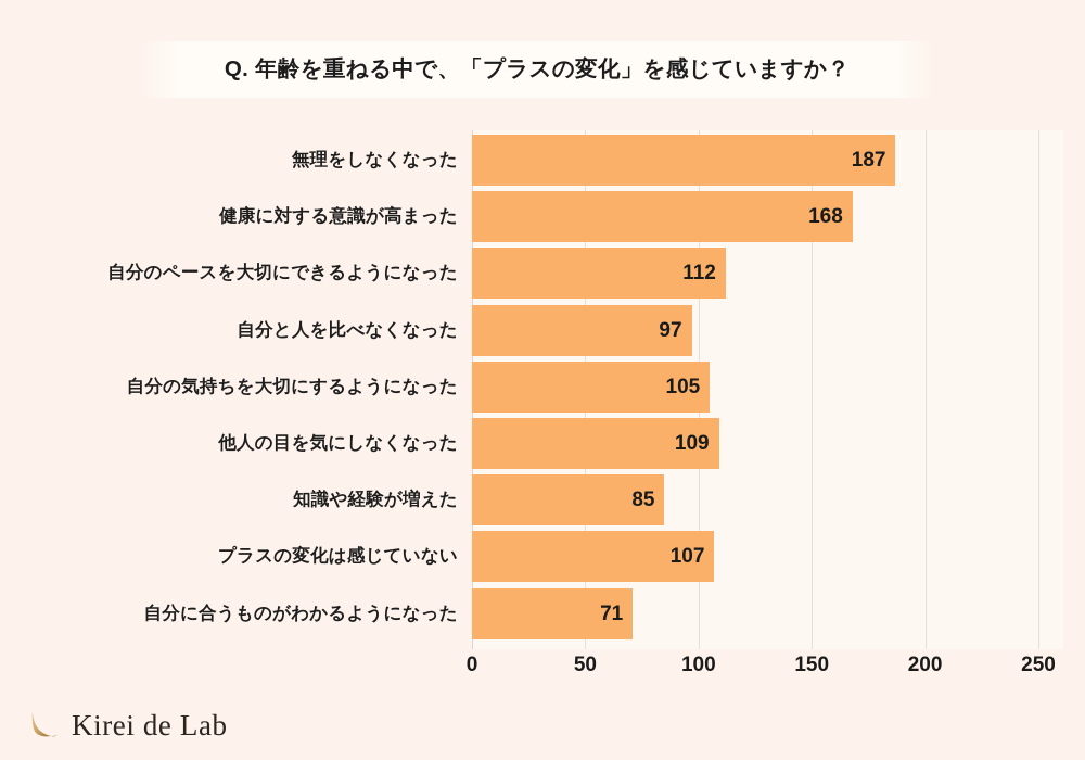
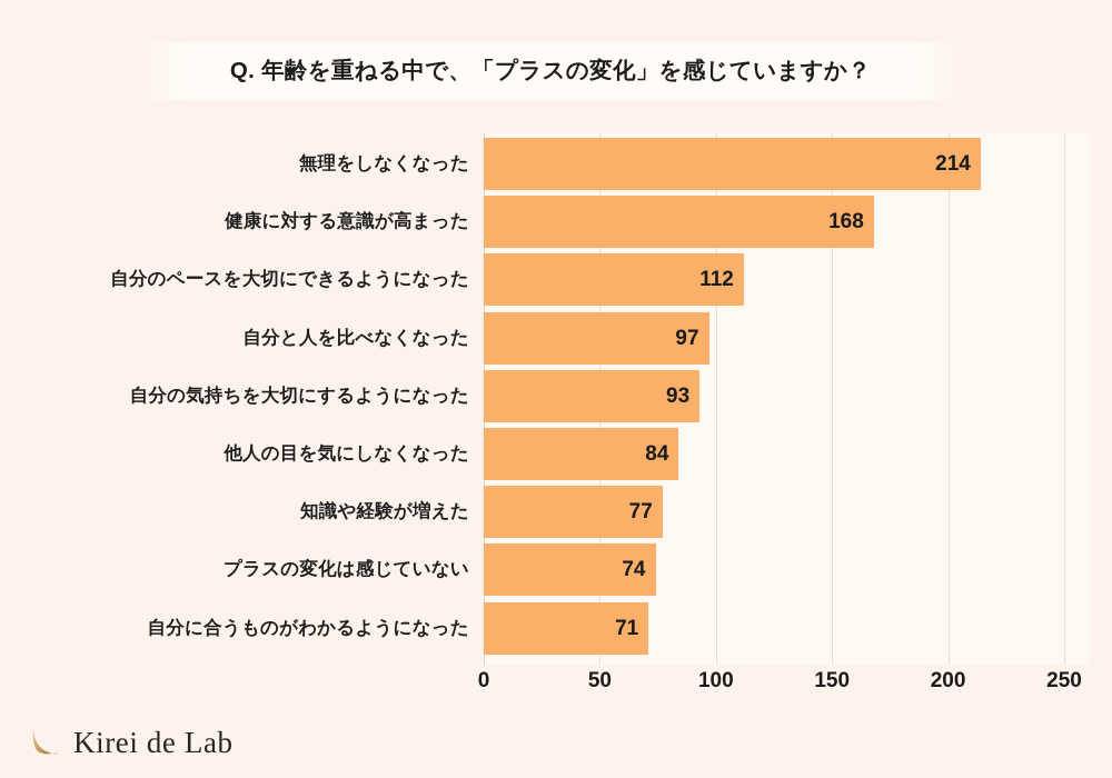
無理をしなくなった: 187 -> 214
自分の気持ちを大切にするようになった: 105 -> 93
他人の目を気にしなくなった: 109 -> 84
知識や経験が増えた: 85 -> 77
プラスの変化は感じていない: 107 -> 74
